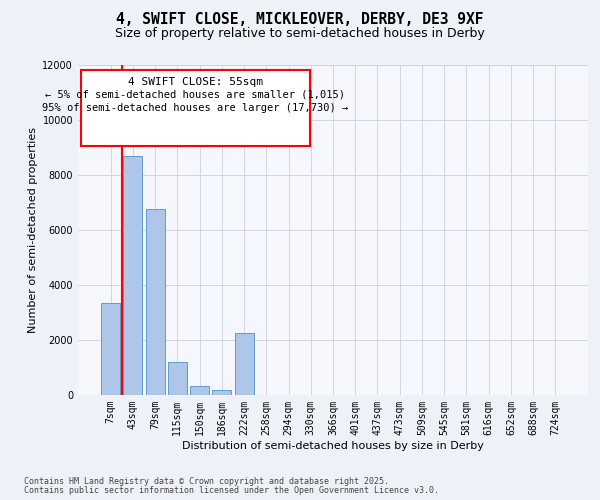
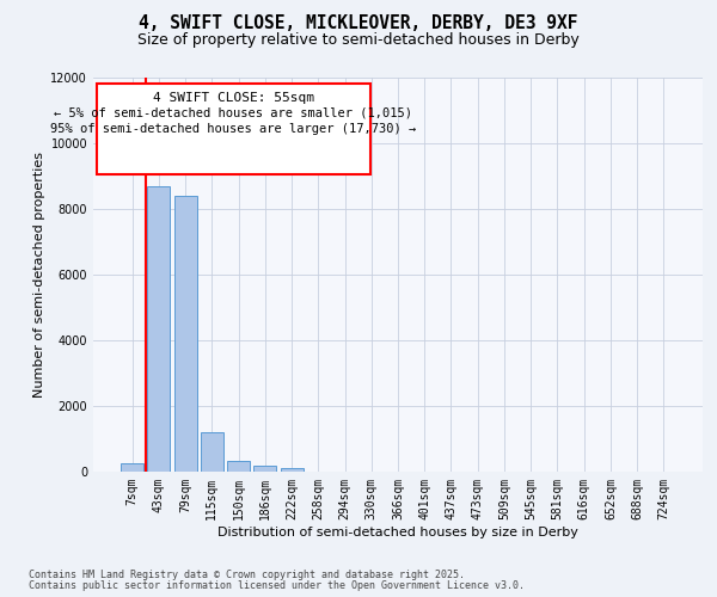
7sqm: 3350 -> 250
79sqm: 6750 -> 8400
222sqm: 2250 -> 100
